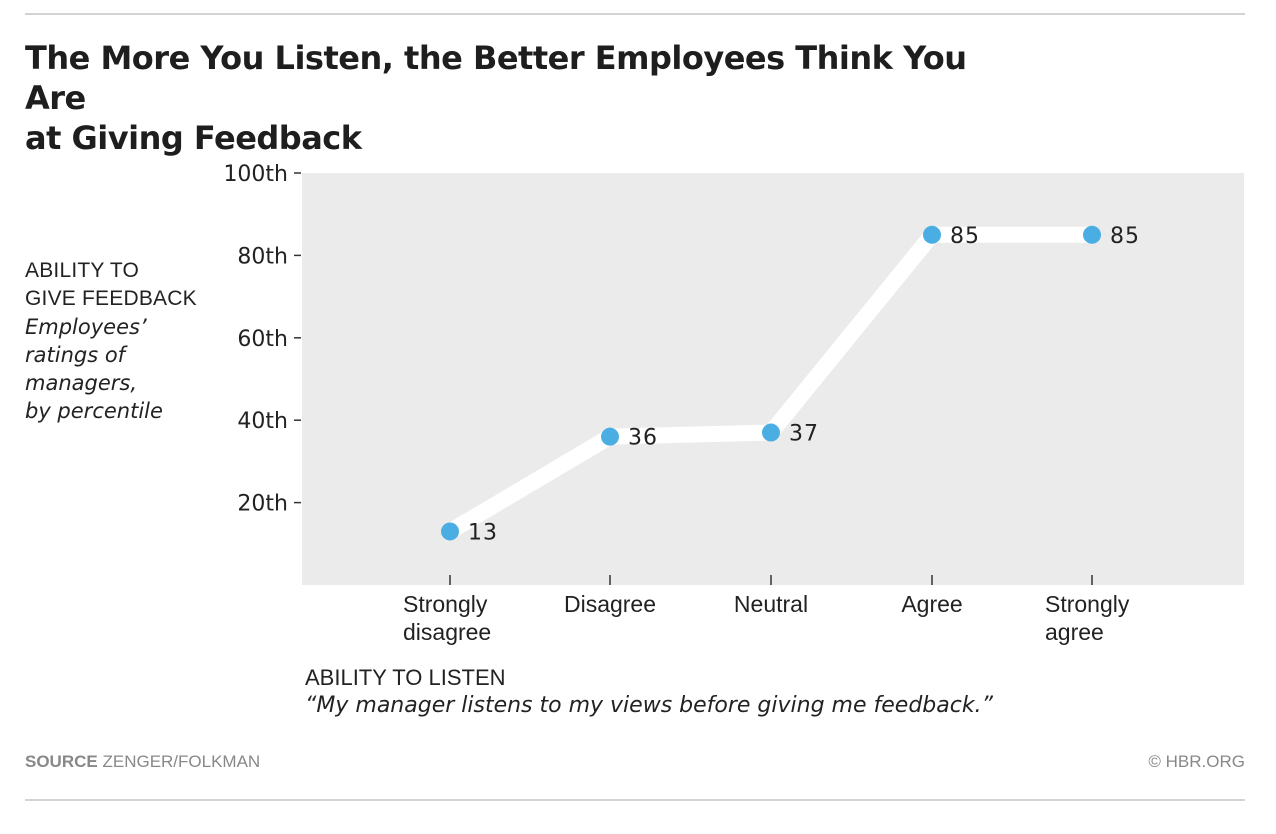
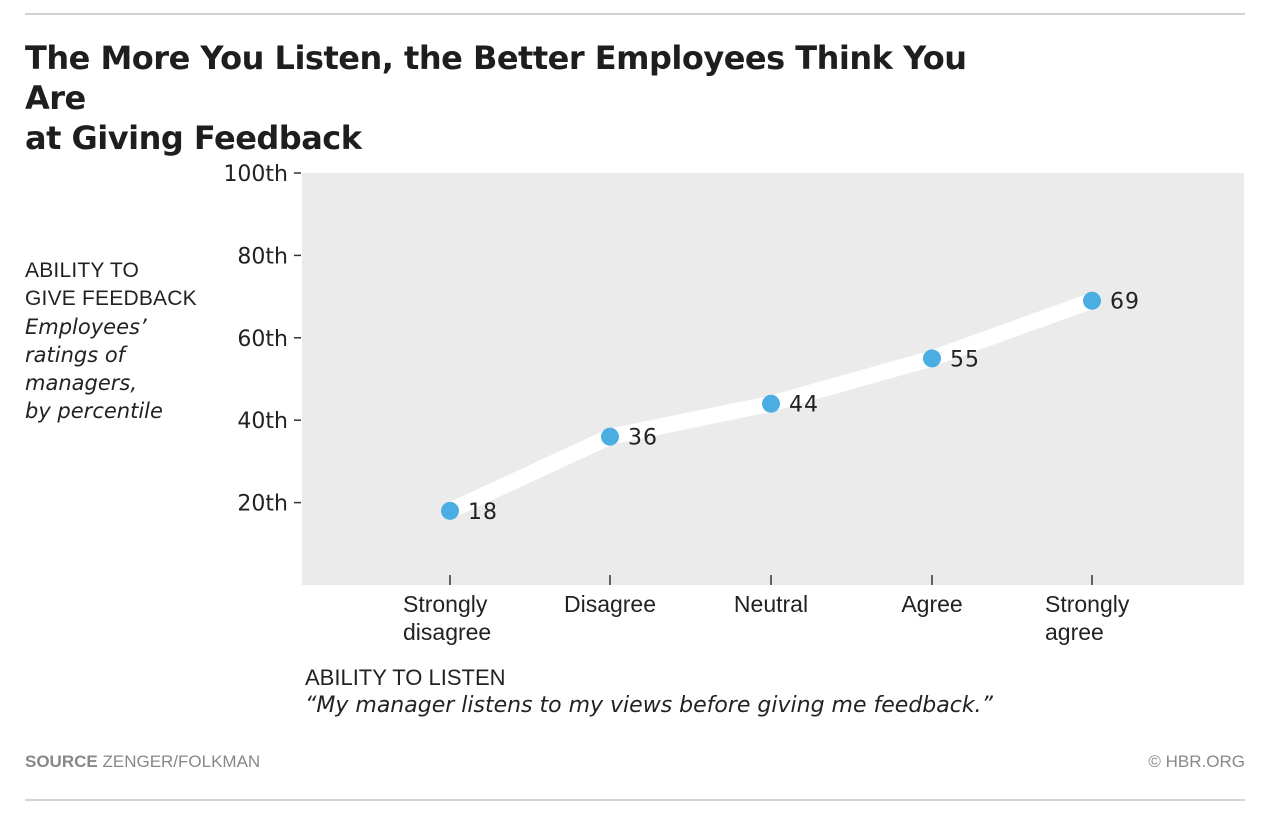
Strongly disagree: 13 -> 18
Neutral: 37 -> 44
Agree: 85 -> 55
Strongly agree: 85 -> 69
